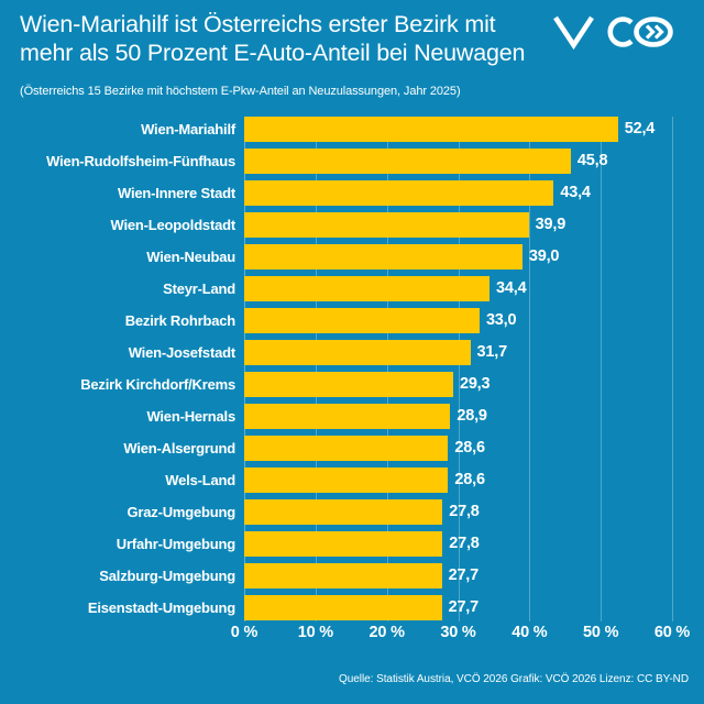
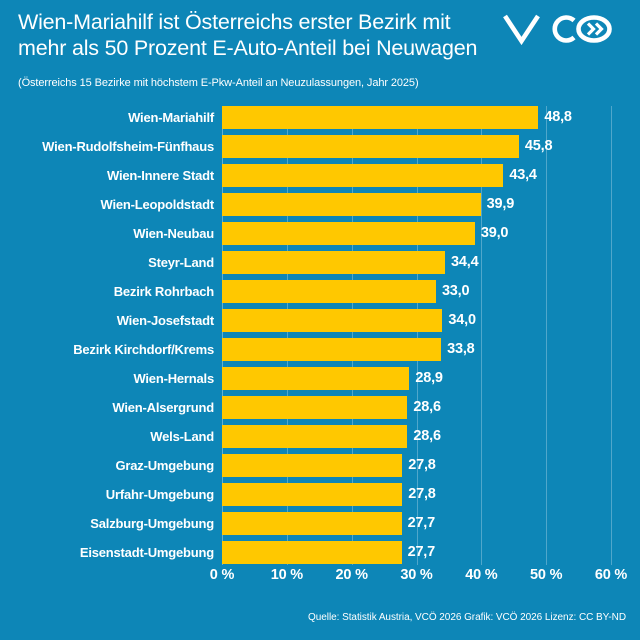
Wien-Mariahilf: 52,4 -> 48,8
Wien-Josefstadt: 31,7 -> 34,0
Bezirk Kirchdorf/Krems: 29,3 -> 33,8
